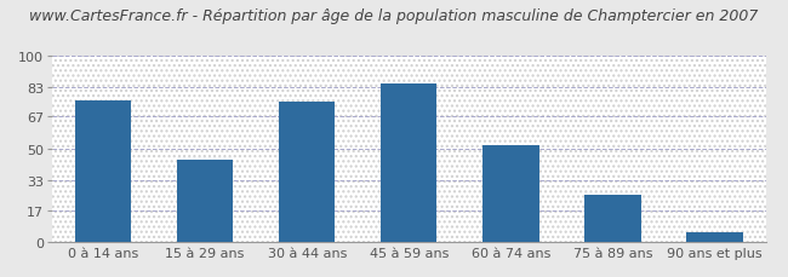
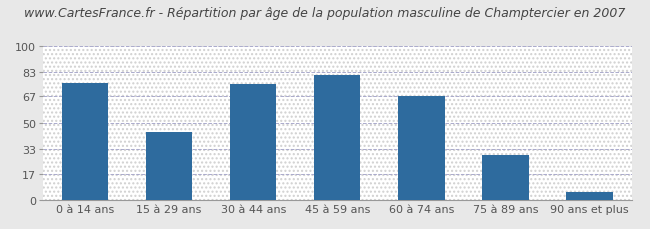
45 à 59 ans: 85 -> 81
60 à 74 ans: 52 -> 67
75 à 89 ans: 25 -> 29
